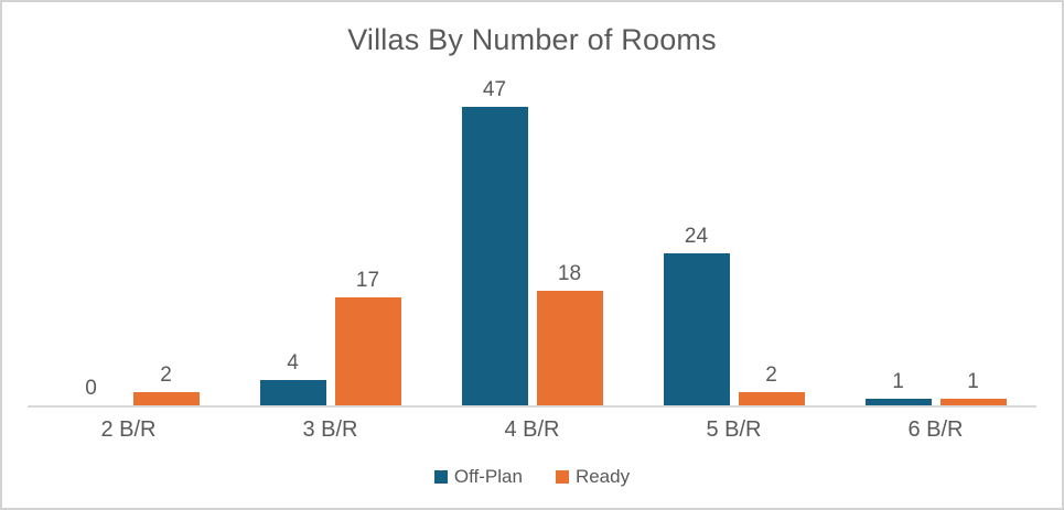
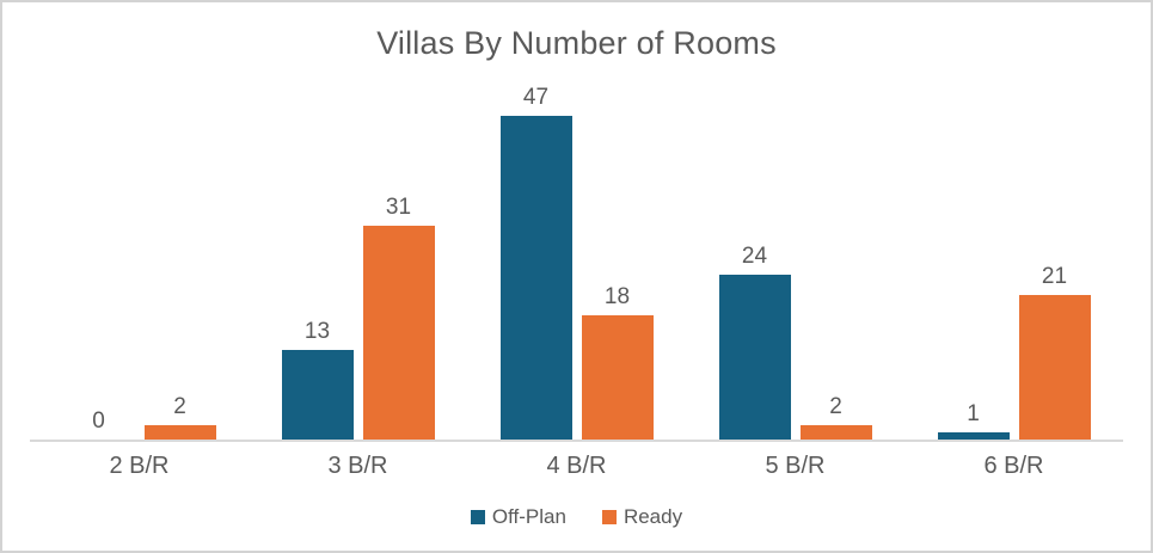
Off-Plan/3 B/R: 4 -> 13
Ready/3 B/R: 17 -> 31
Ready/6 B/R: 1 -> 21
